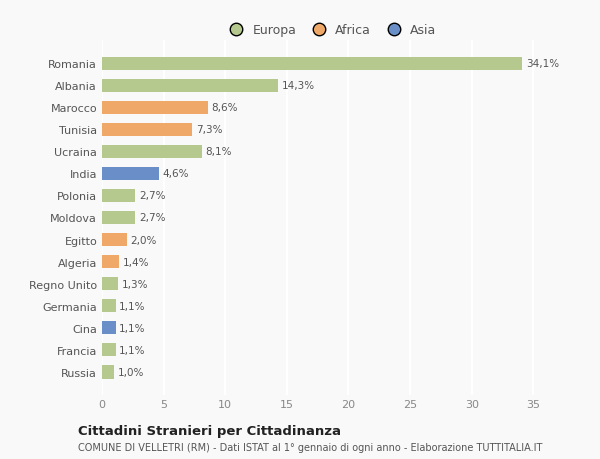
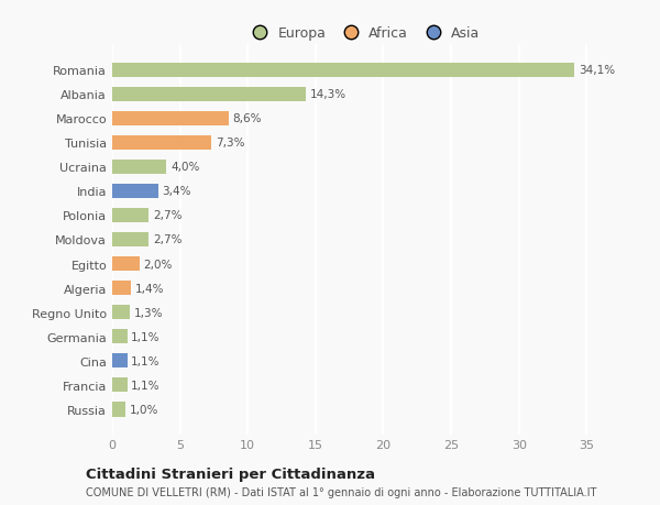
Ucraina: 8,1% -> 4,0%
India: 4,6% -> 3,4%
